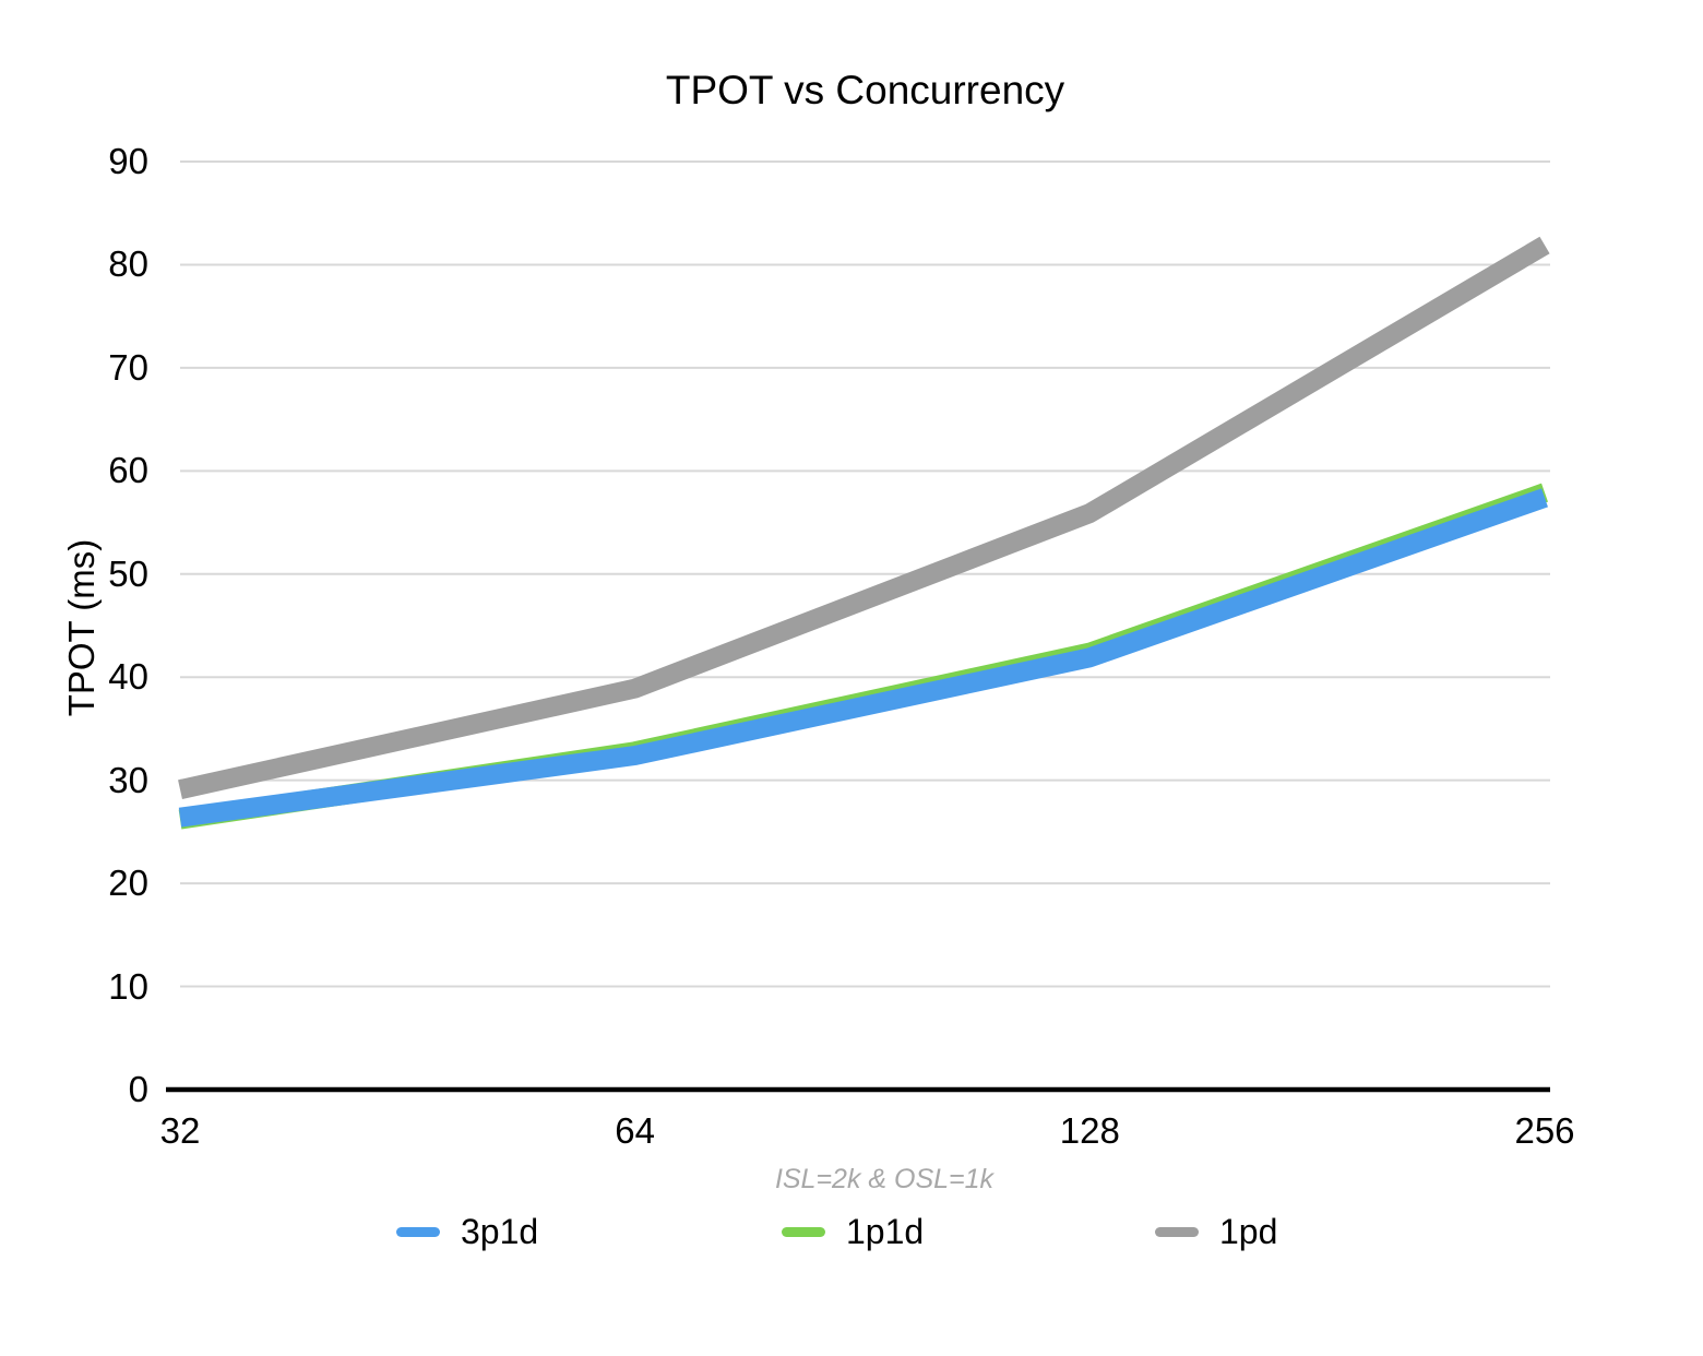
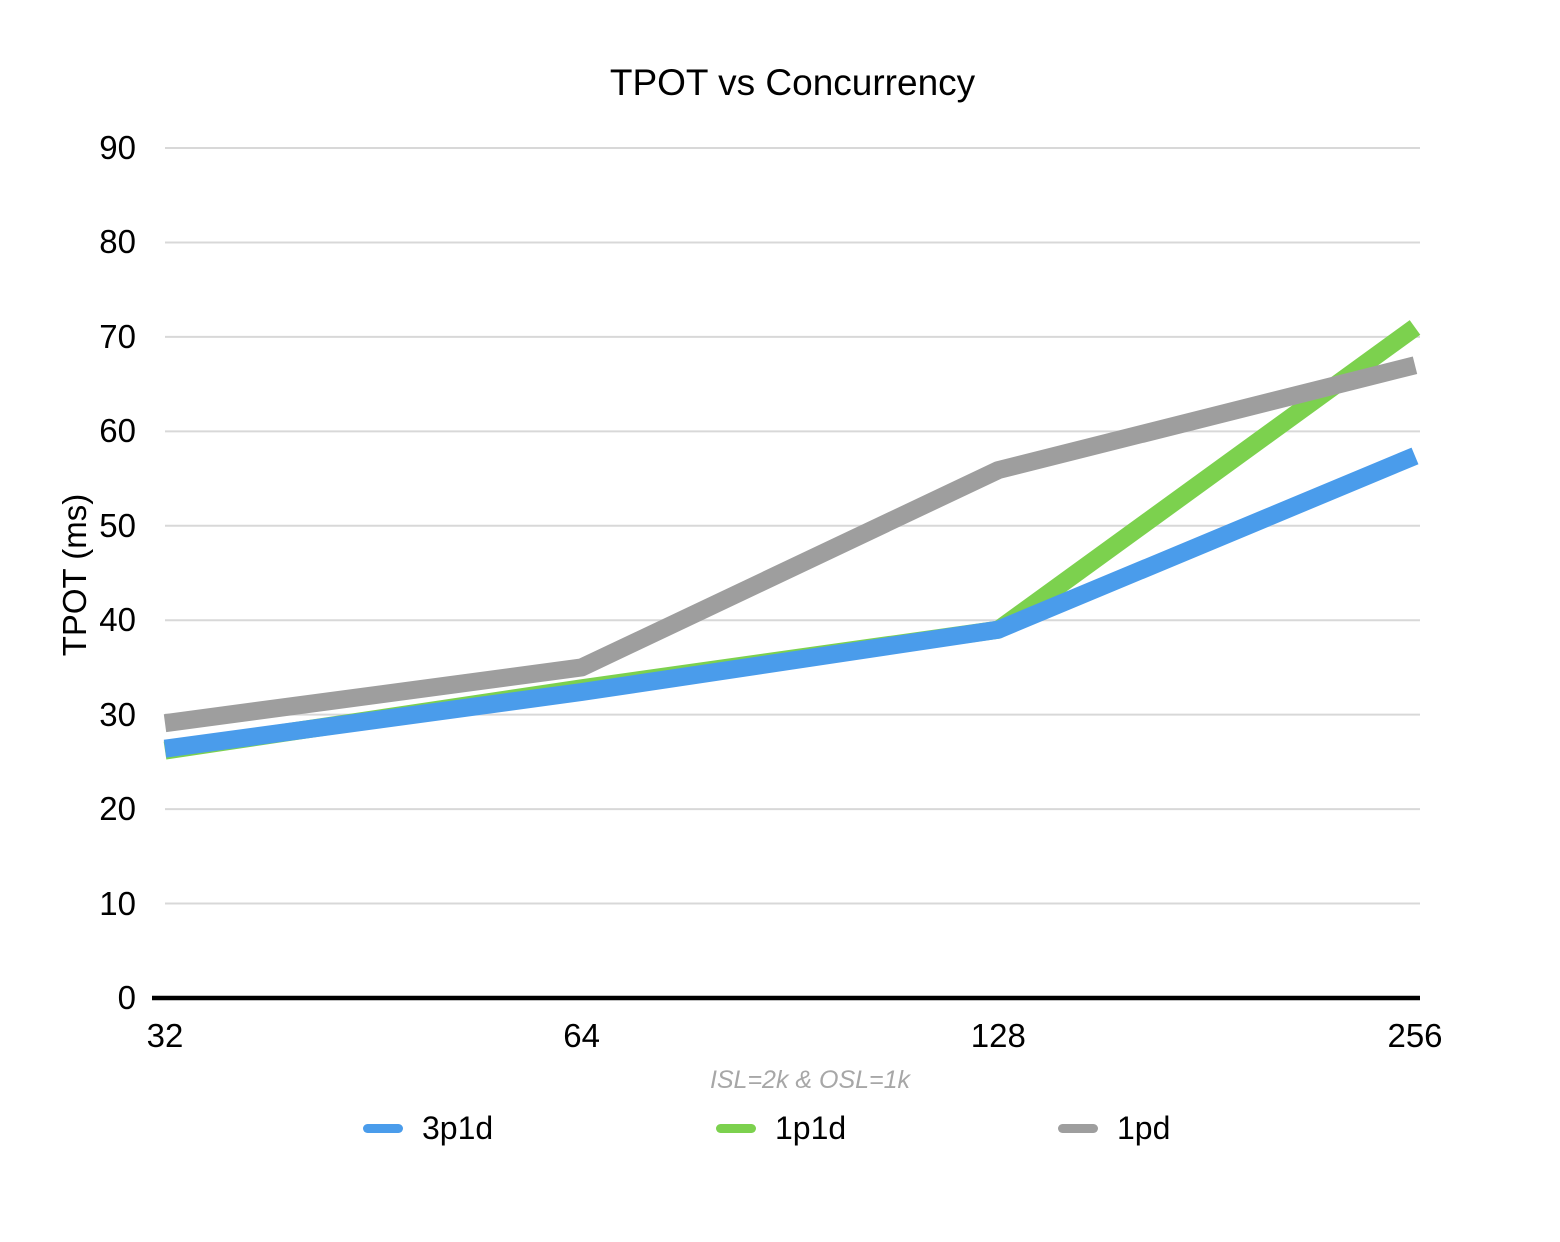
1pd/64: 39 -> 35
3p1d/128: 42 -> 39
1p1d/128: 42 -> 39
1p1d/256: 58 -> 71
1pd/256: 82 -> 67
